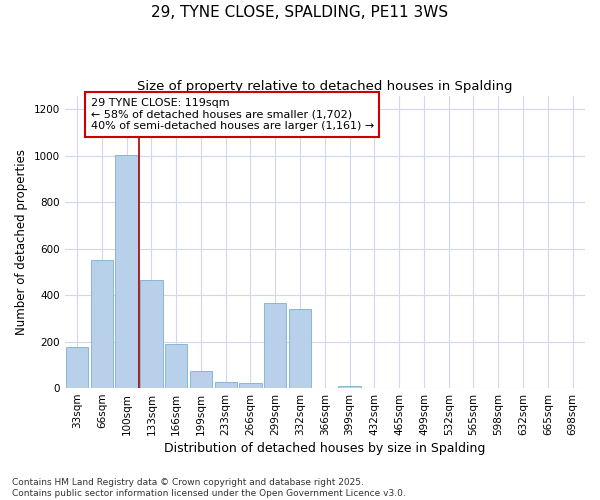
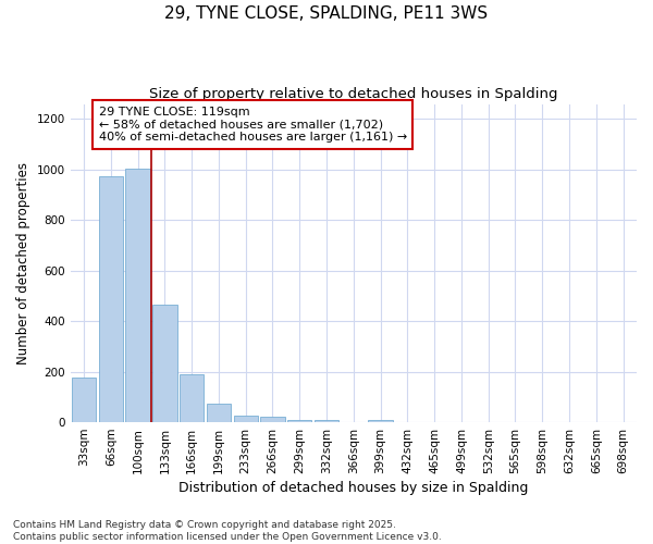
66sqm: 550 -> 975
299sqm: 365 -> 10
332sqm: 340 -> 8
